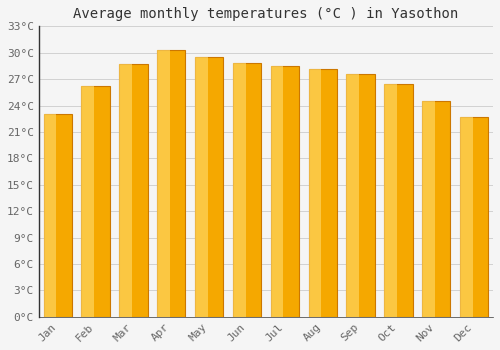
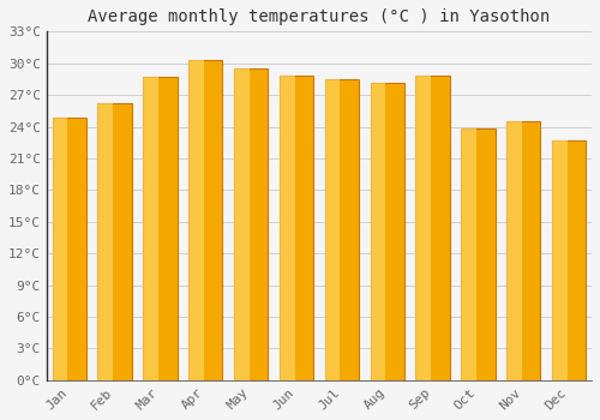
Jan: 23.0°C -> 24.8°C
Sep: 27.6°C -> 28.8°C
Oct: 26.5°C -> 23.8°C
